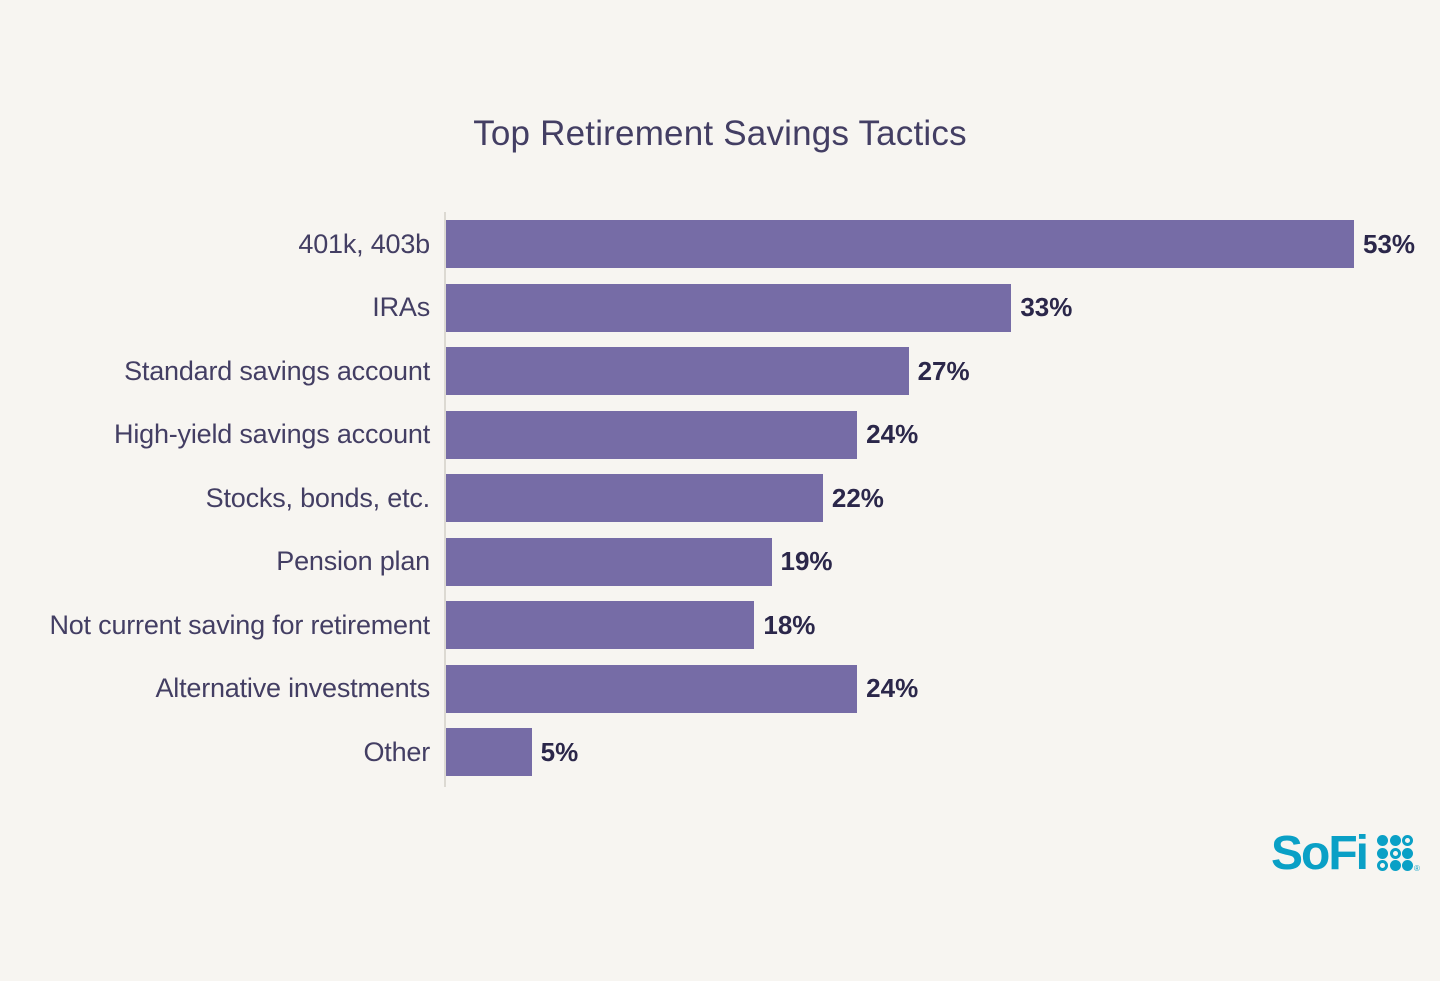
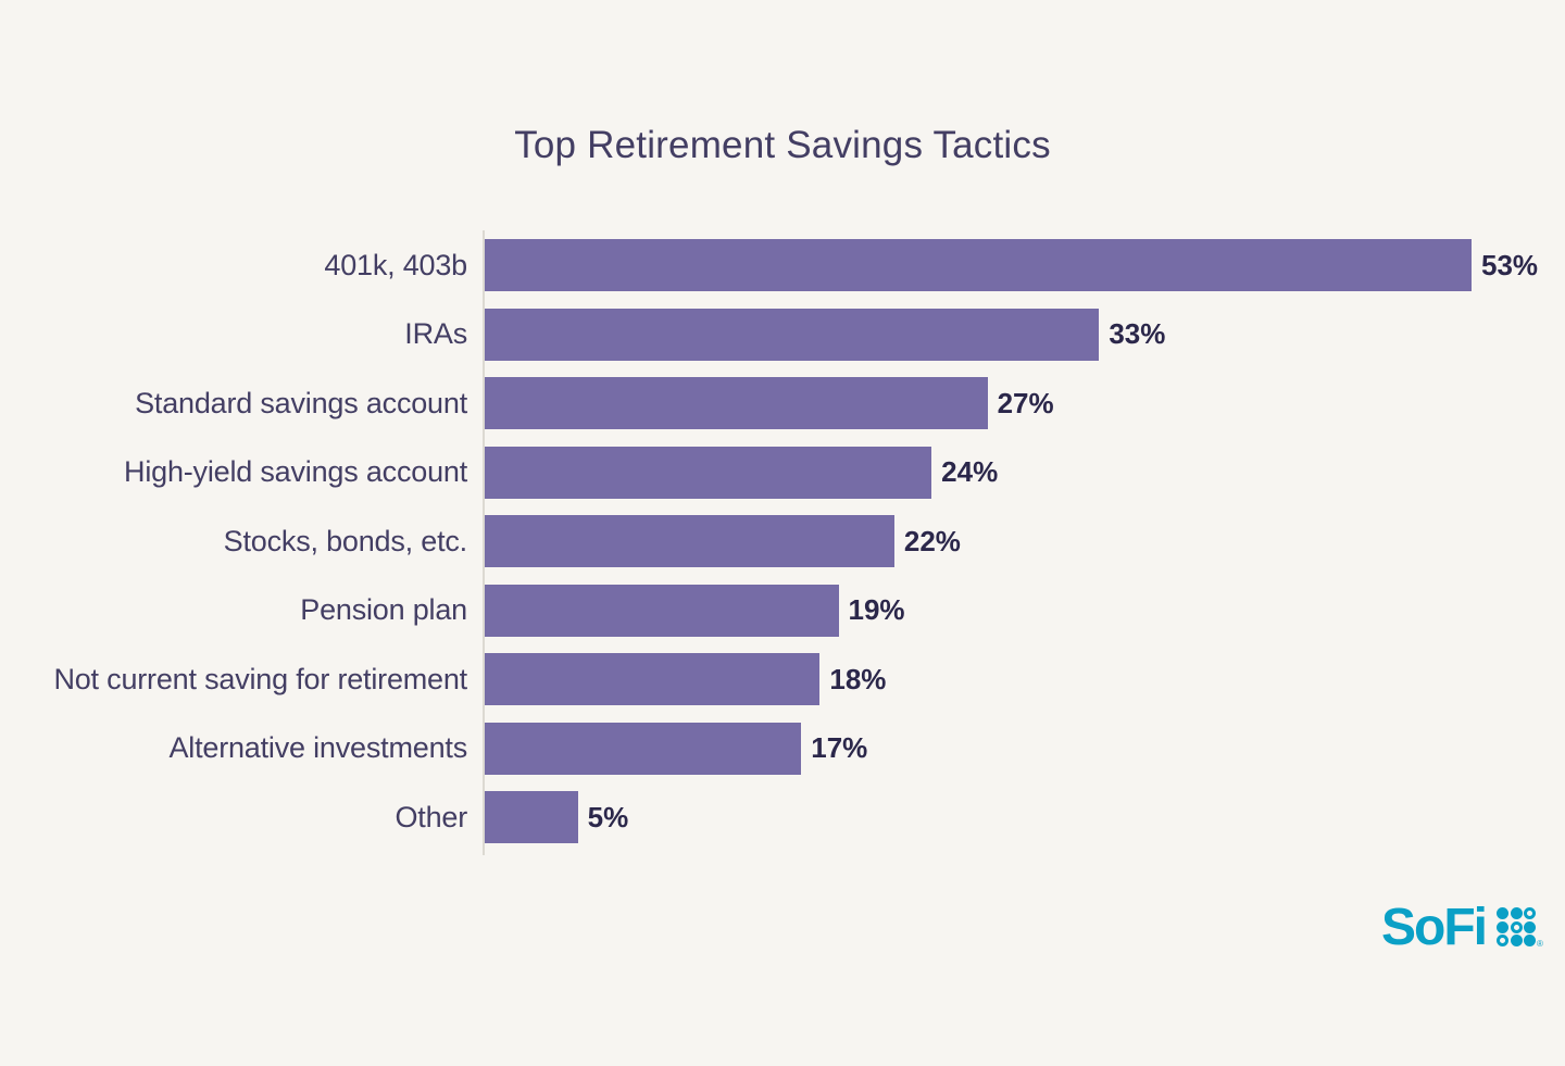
Alternative investments: 24% -> 17%
